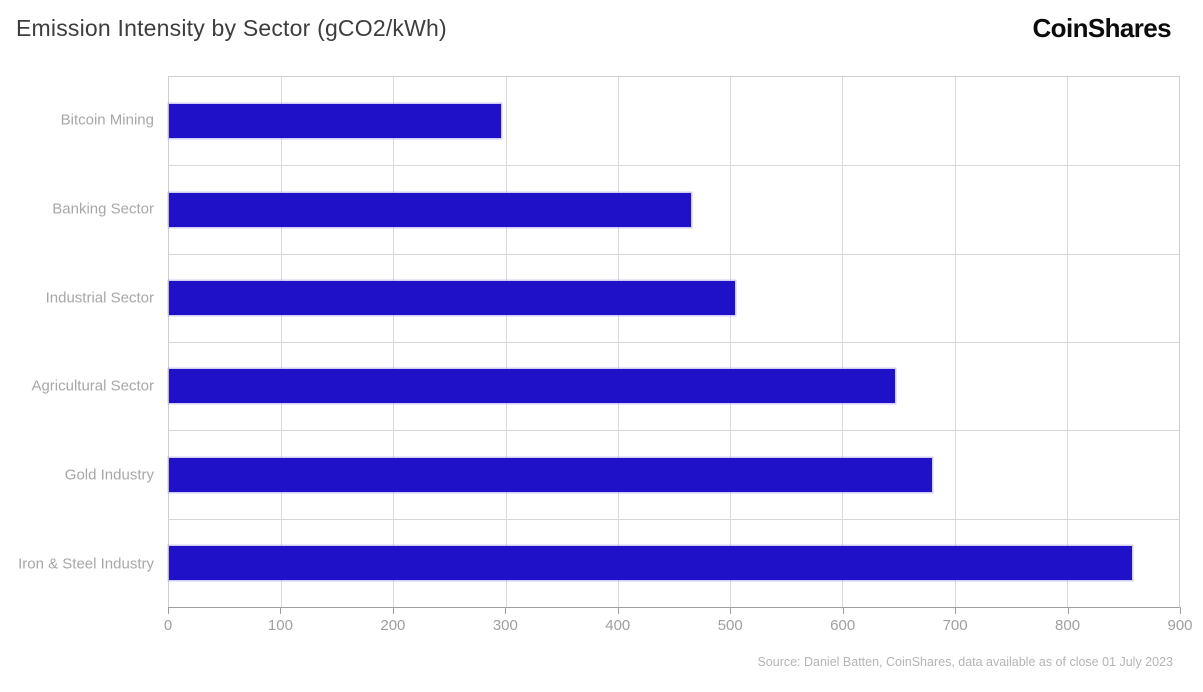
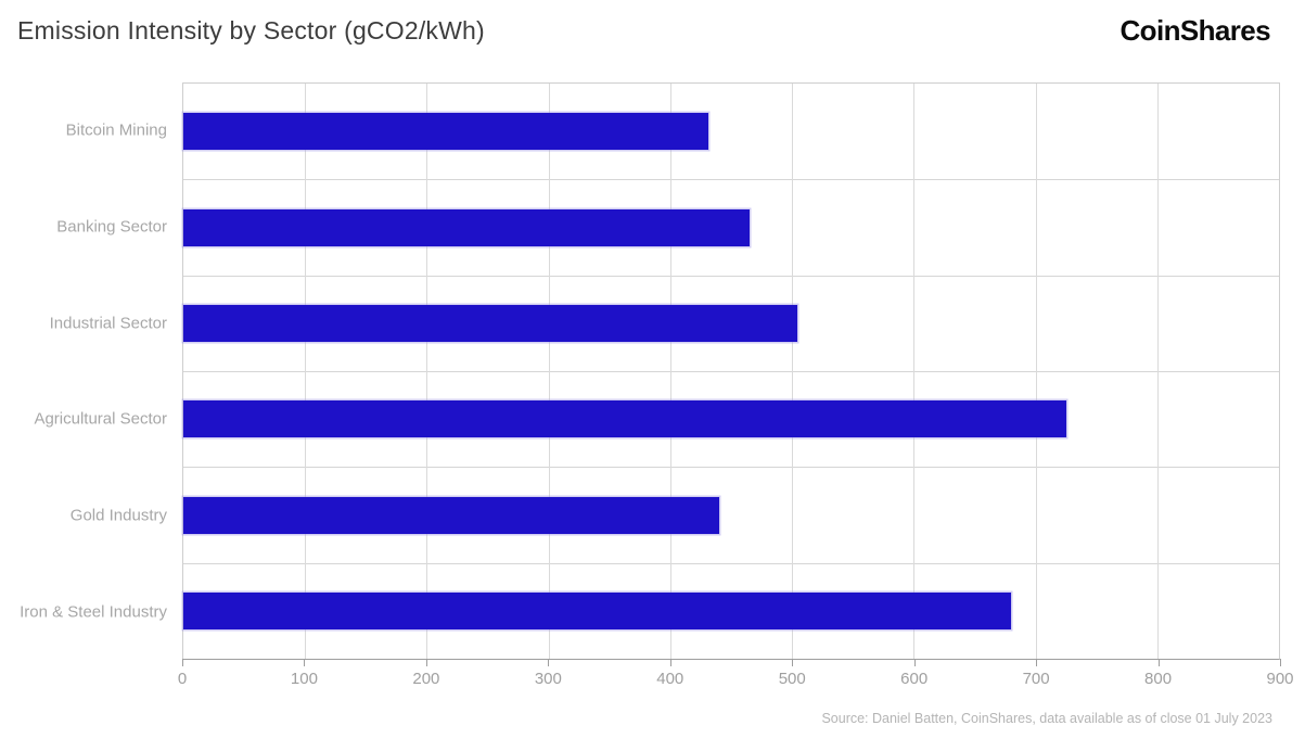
Bitcoin Mining: 296 -> 431
Agricultural Sector: 647 -> 725
Gold Industry: 680 -> 440
Iron & Steel Industry: 858 -> 680
